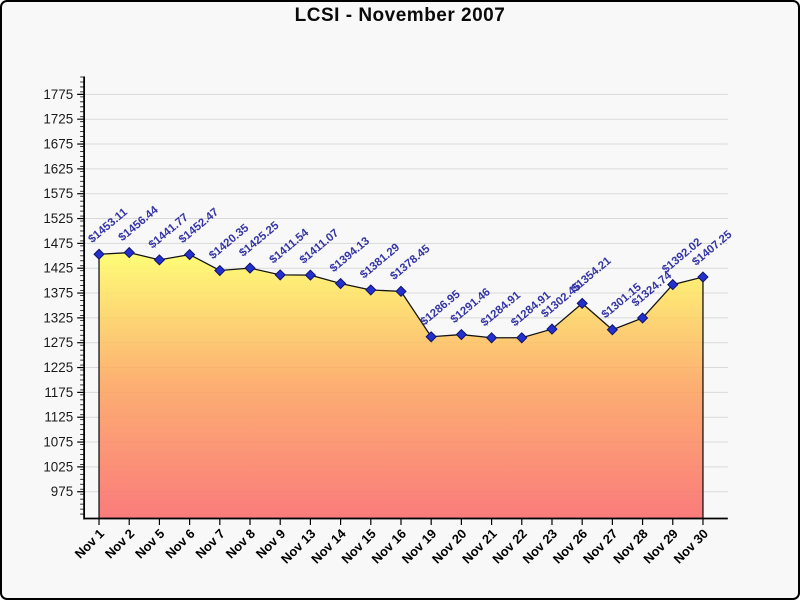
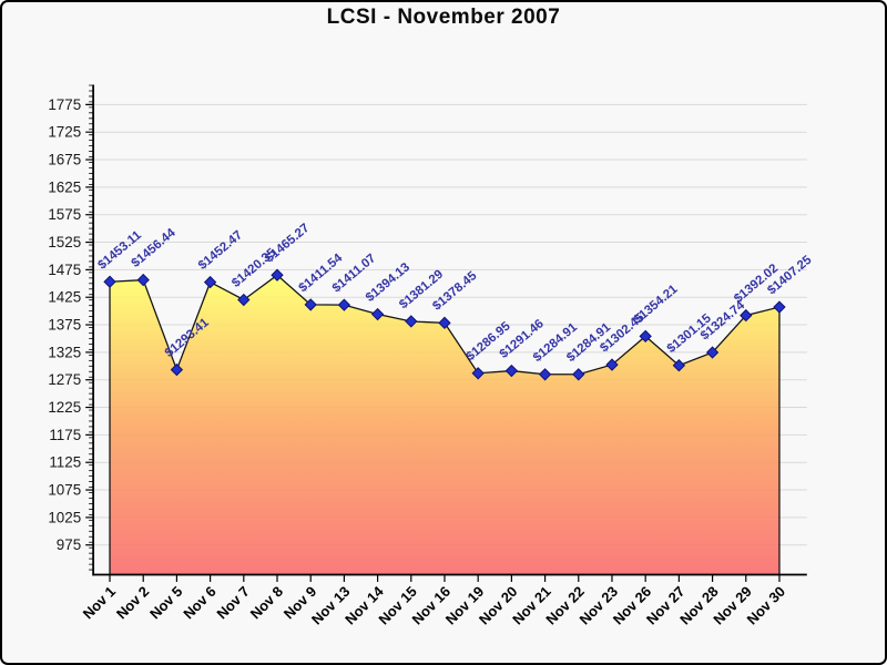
Nov 5: $1441.77 -> $1293.41
Nov 8: $1425.25 -> $1465.27
